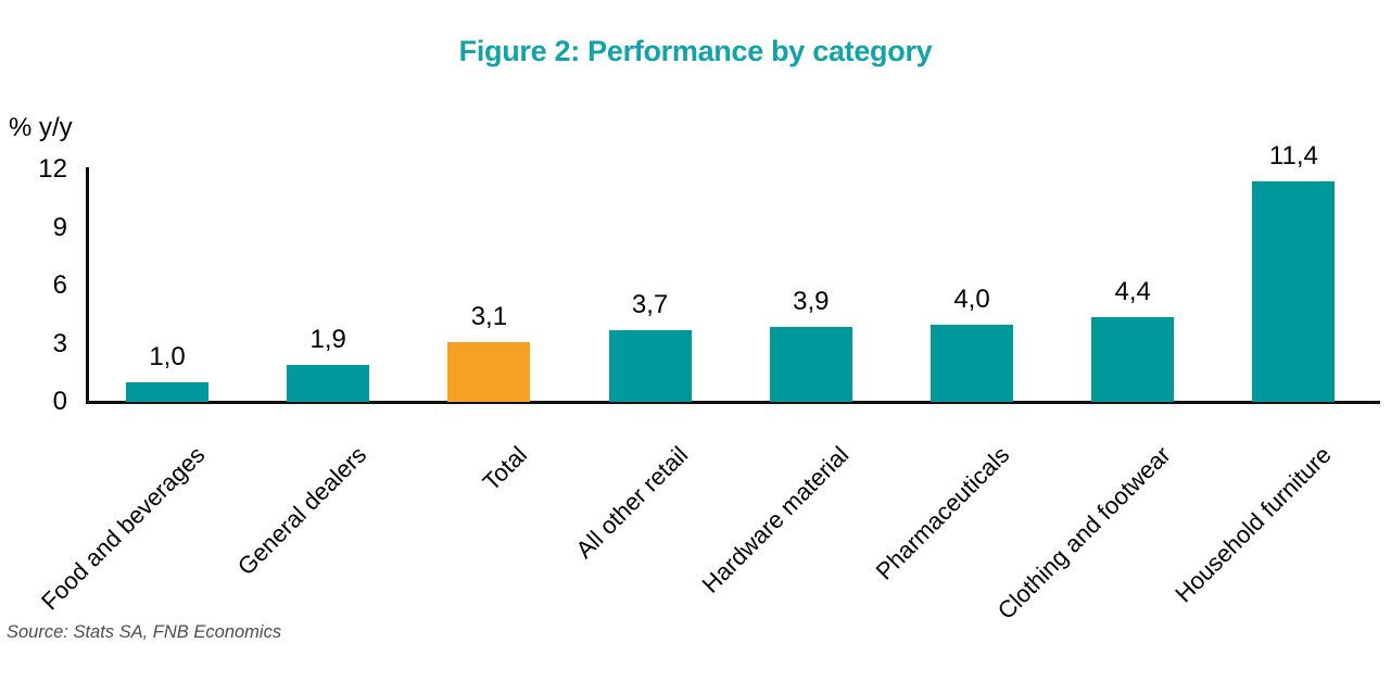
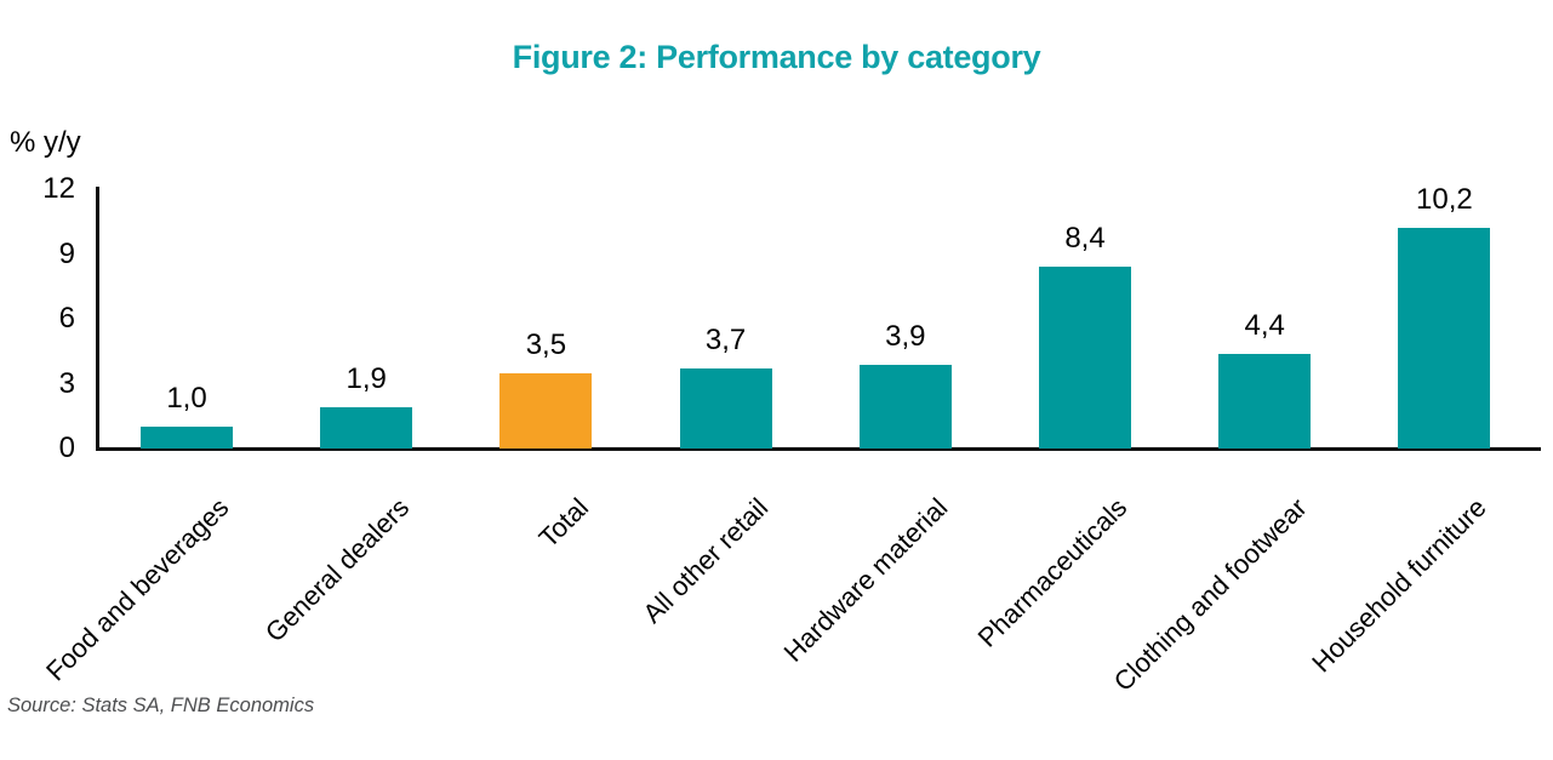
Total: 3,1 -> 3,5
Pharmaceuticals: 4,0 -> 8,4
Household furniture: 11,4 -> 10,2
